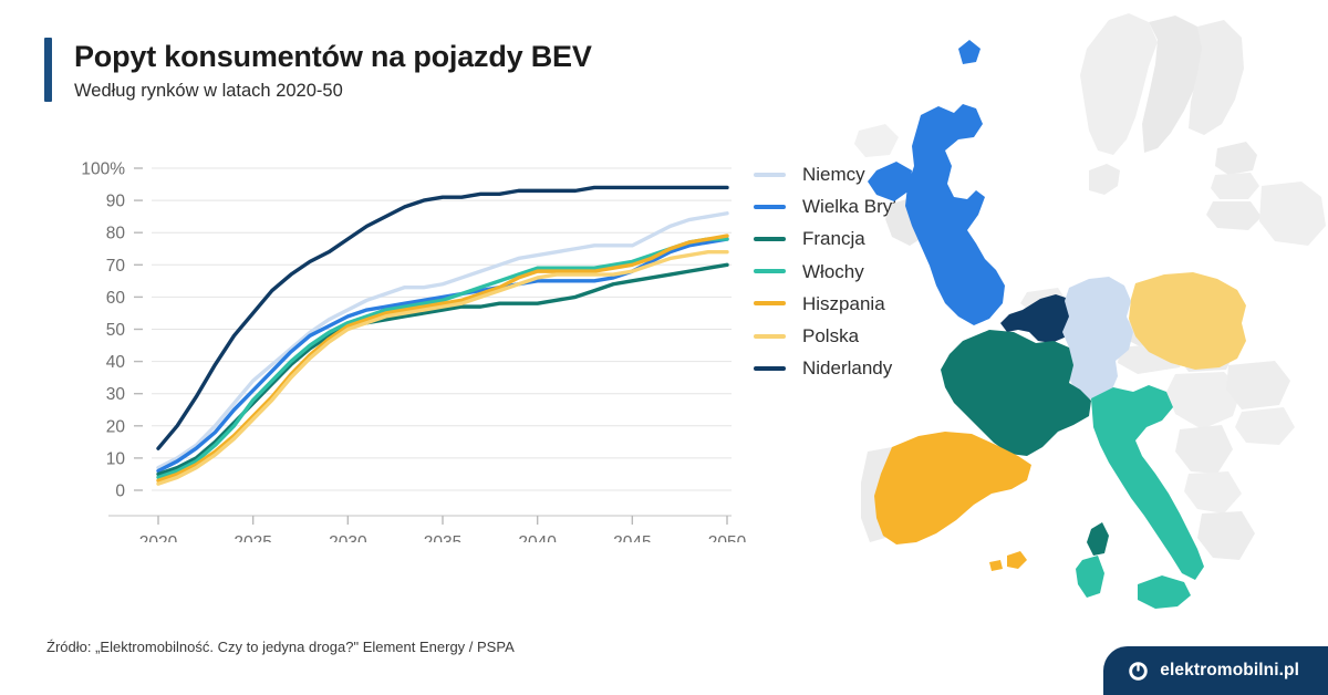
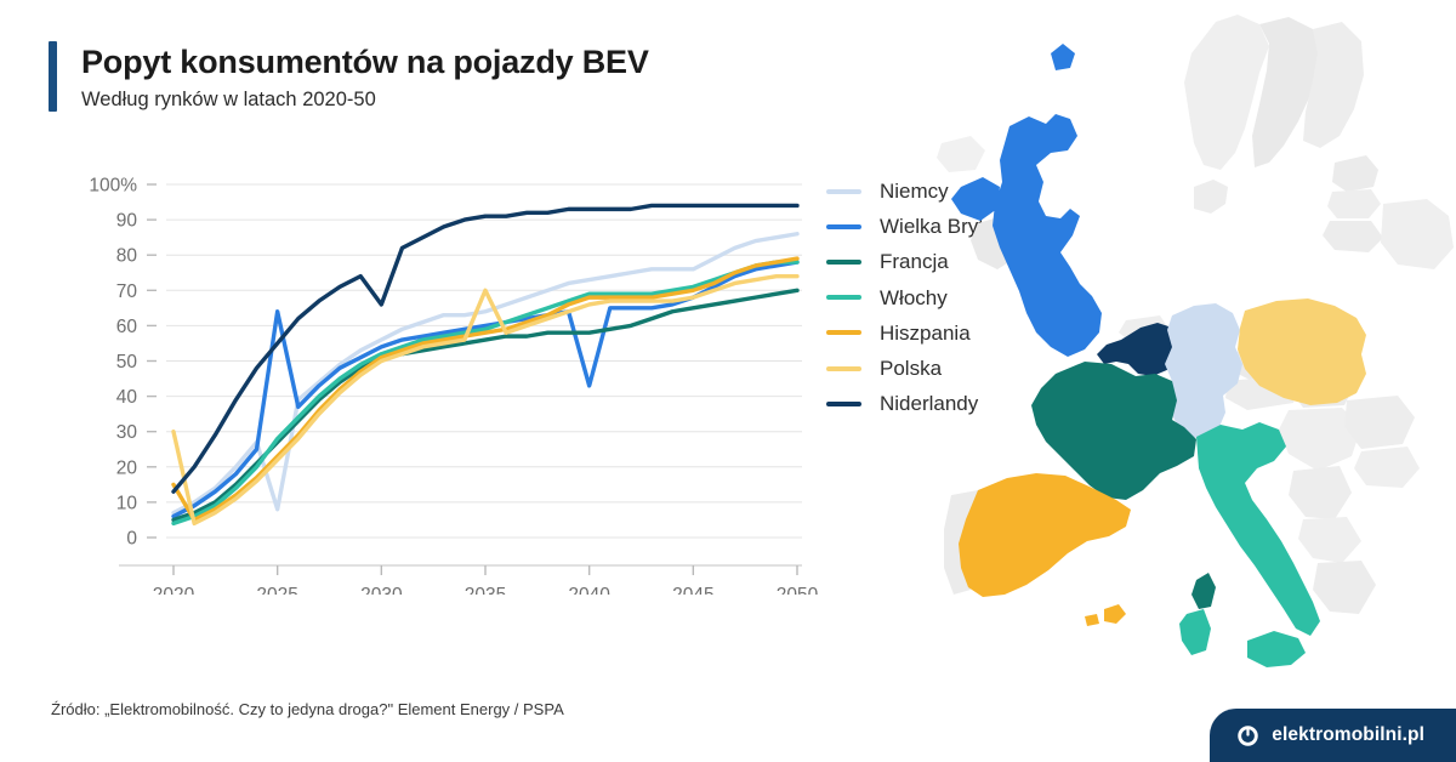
Hiszpania/2020: 3% -> 15%
Polska/2020: 2% -> 30%
Niemcy/2025: 34% -> 8%
Wielka Brytania/2025: 31% -> 64%
Niderlandy/2030: 78% -> 66%
Polska/2035: 57% -> 70%
Wielka Brytania/2040: 65% -> 43%
